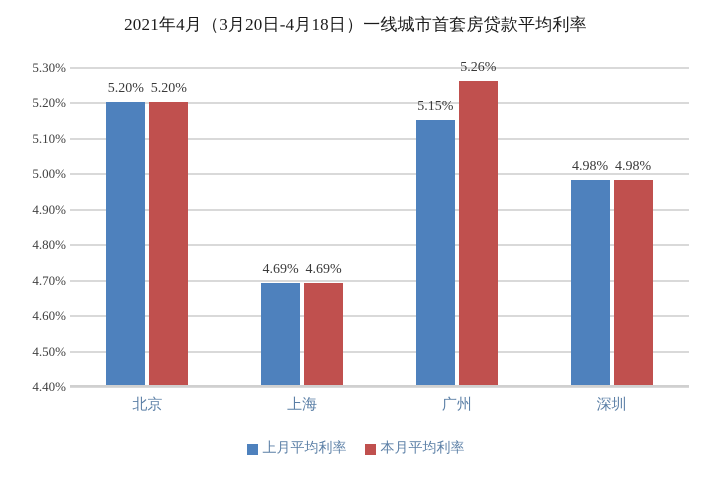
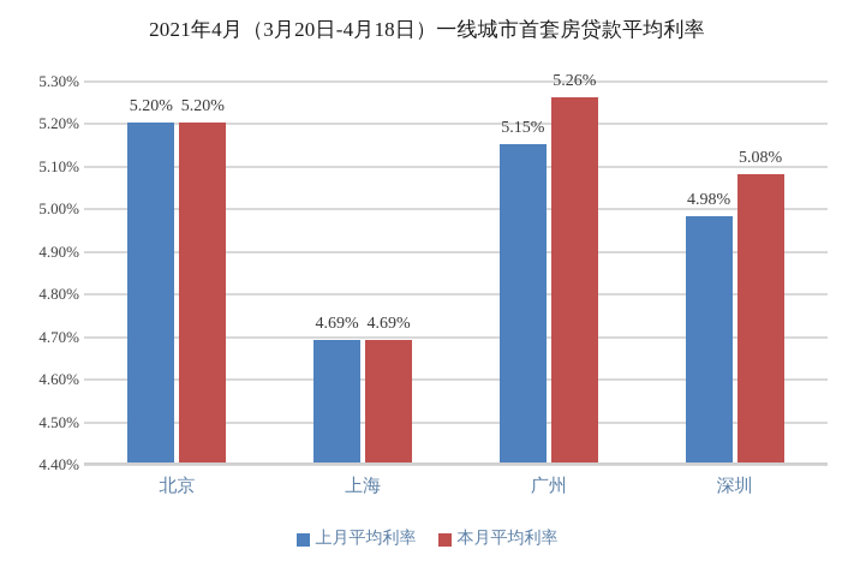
本月平均利率/深圳: 4.98% -> 5.08%
